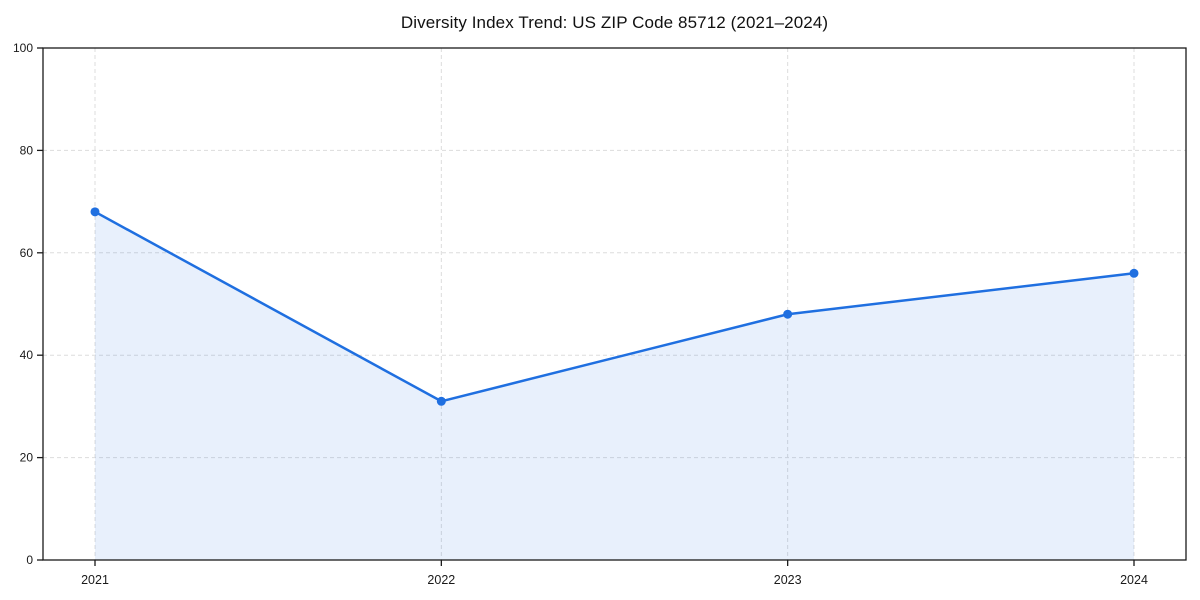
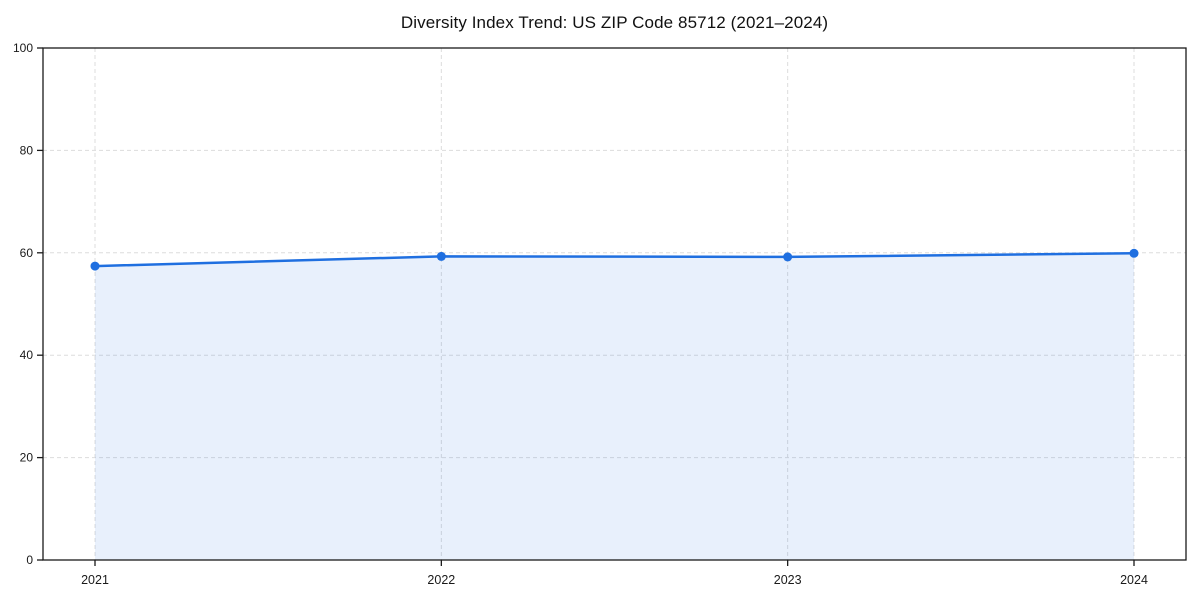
2021: 68 -> 57
2022: 31 -> 59
2023: 48 -> 59
2024: 56 -> 60
